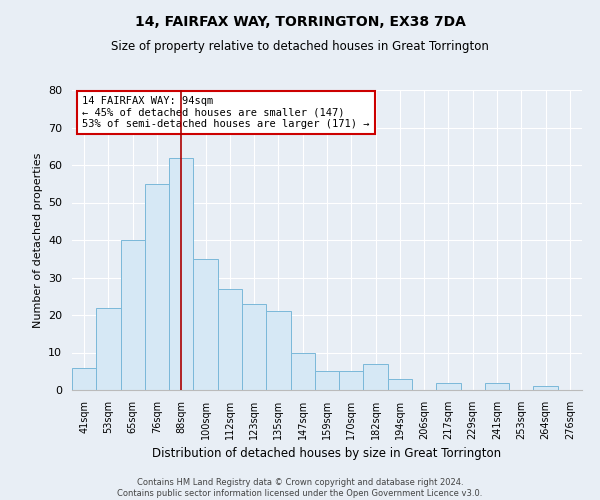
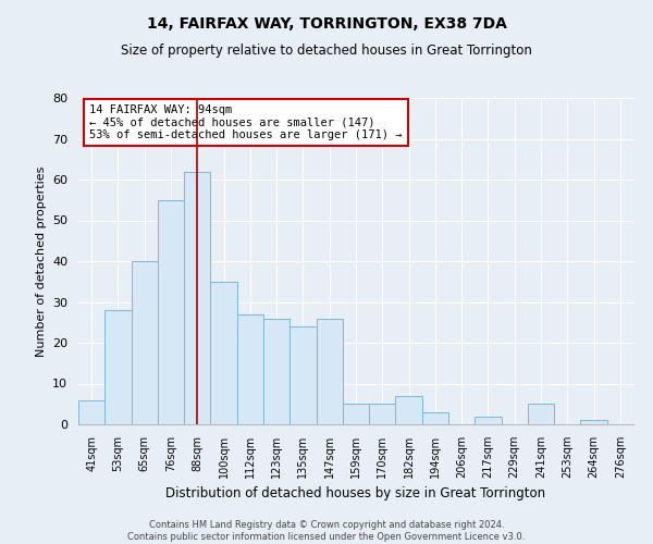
53sqm: 22 -> 28
123sqm: 23 -> 26
135sqm: 21 -> 24
147sqm: 10 -> 26
241sqm: 2 -> 5
